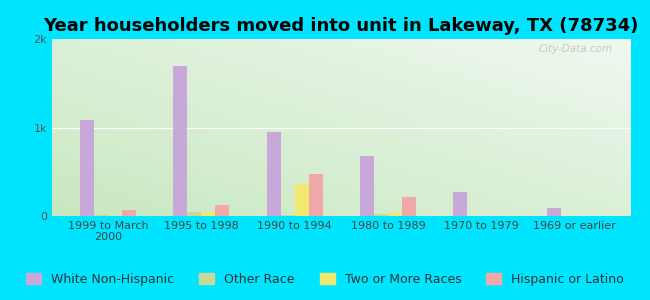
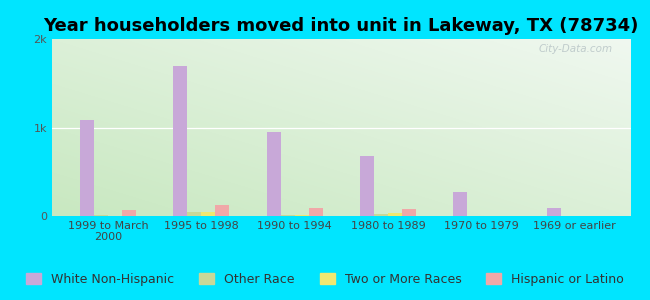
Two or More Races/1990 to 1994: 0.36k -> 0.01k
Hispanic or Latino/1990 to 1994: 0.48k -> 0.09k
Hispanic or Latino/1980 to 1989: 0.22k -> 0.08k
